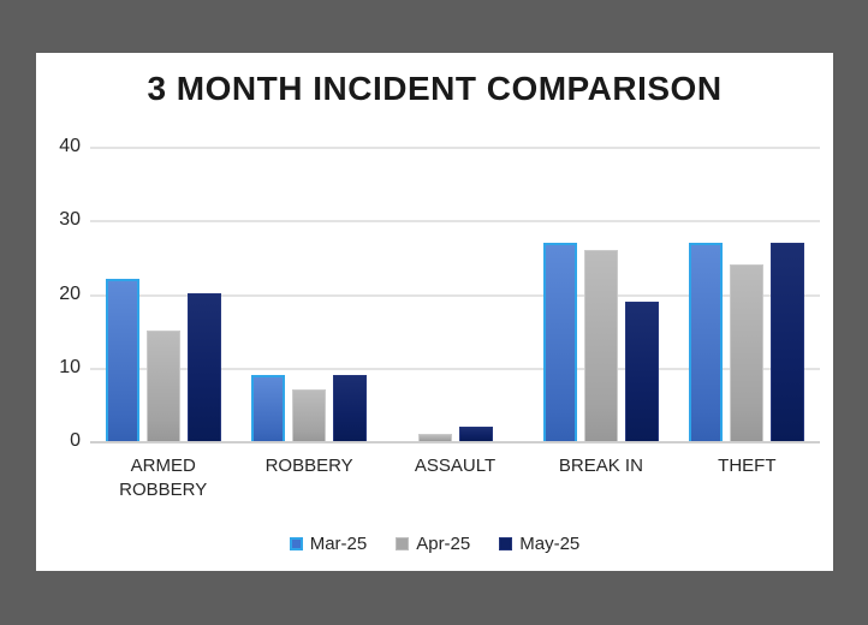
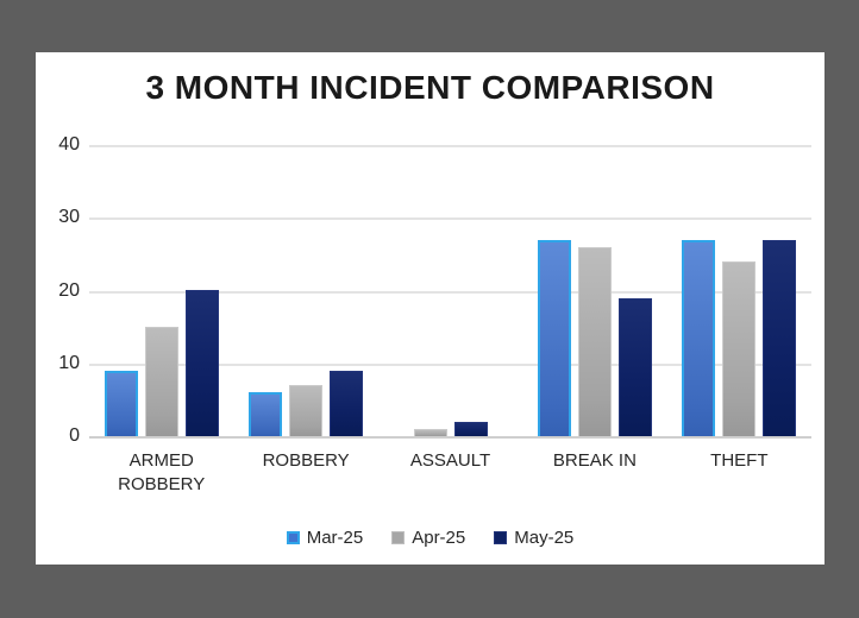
Mar-25/ARMED ROBBERY: 22 -> 9
Mar-25/ROBBERY: 9 -> 6
